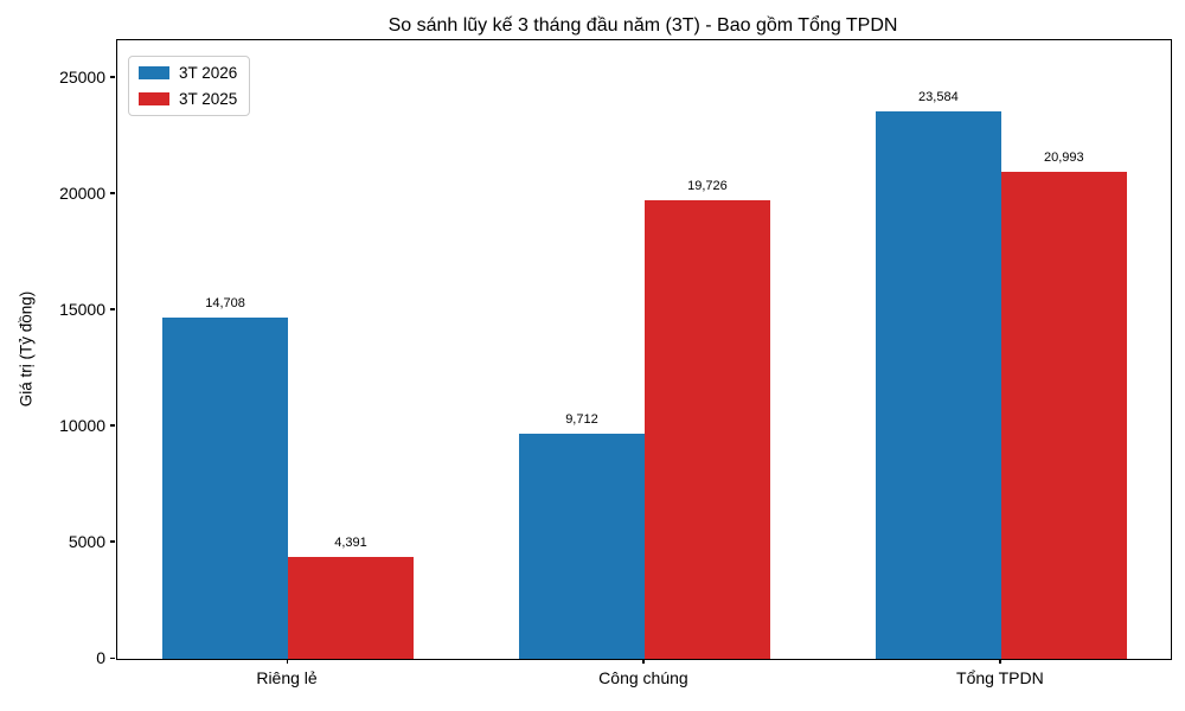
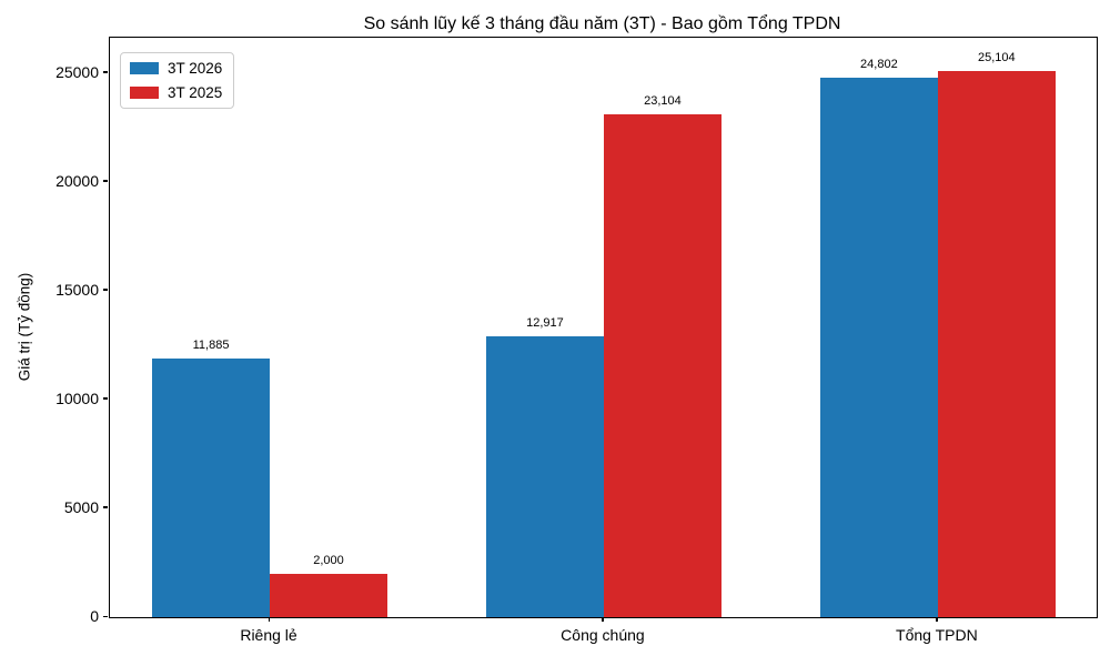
3T 2026/Riêng lẻ: 14,708 -> 11,885
3T 2025/Riêng lẻ: 4,391 -> 2,000
3T 2026/Công chúng: 9,712 -> 12,917
3T 2025/Công chúng: 19,726 -> 23,104
3T 2026/Tổng TPDN: 23,584 -> 24,802
3T 2025/Tổng TPDN: 20,993 -> 25,104
